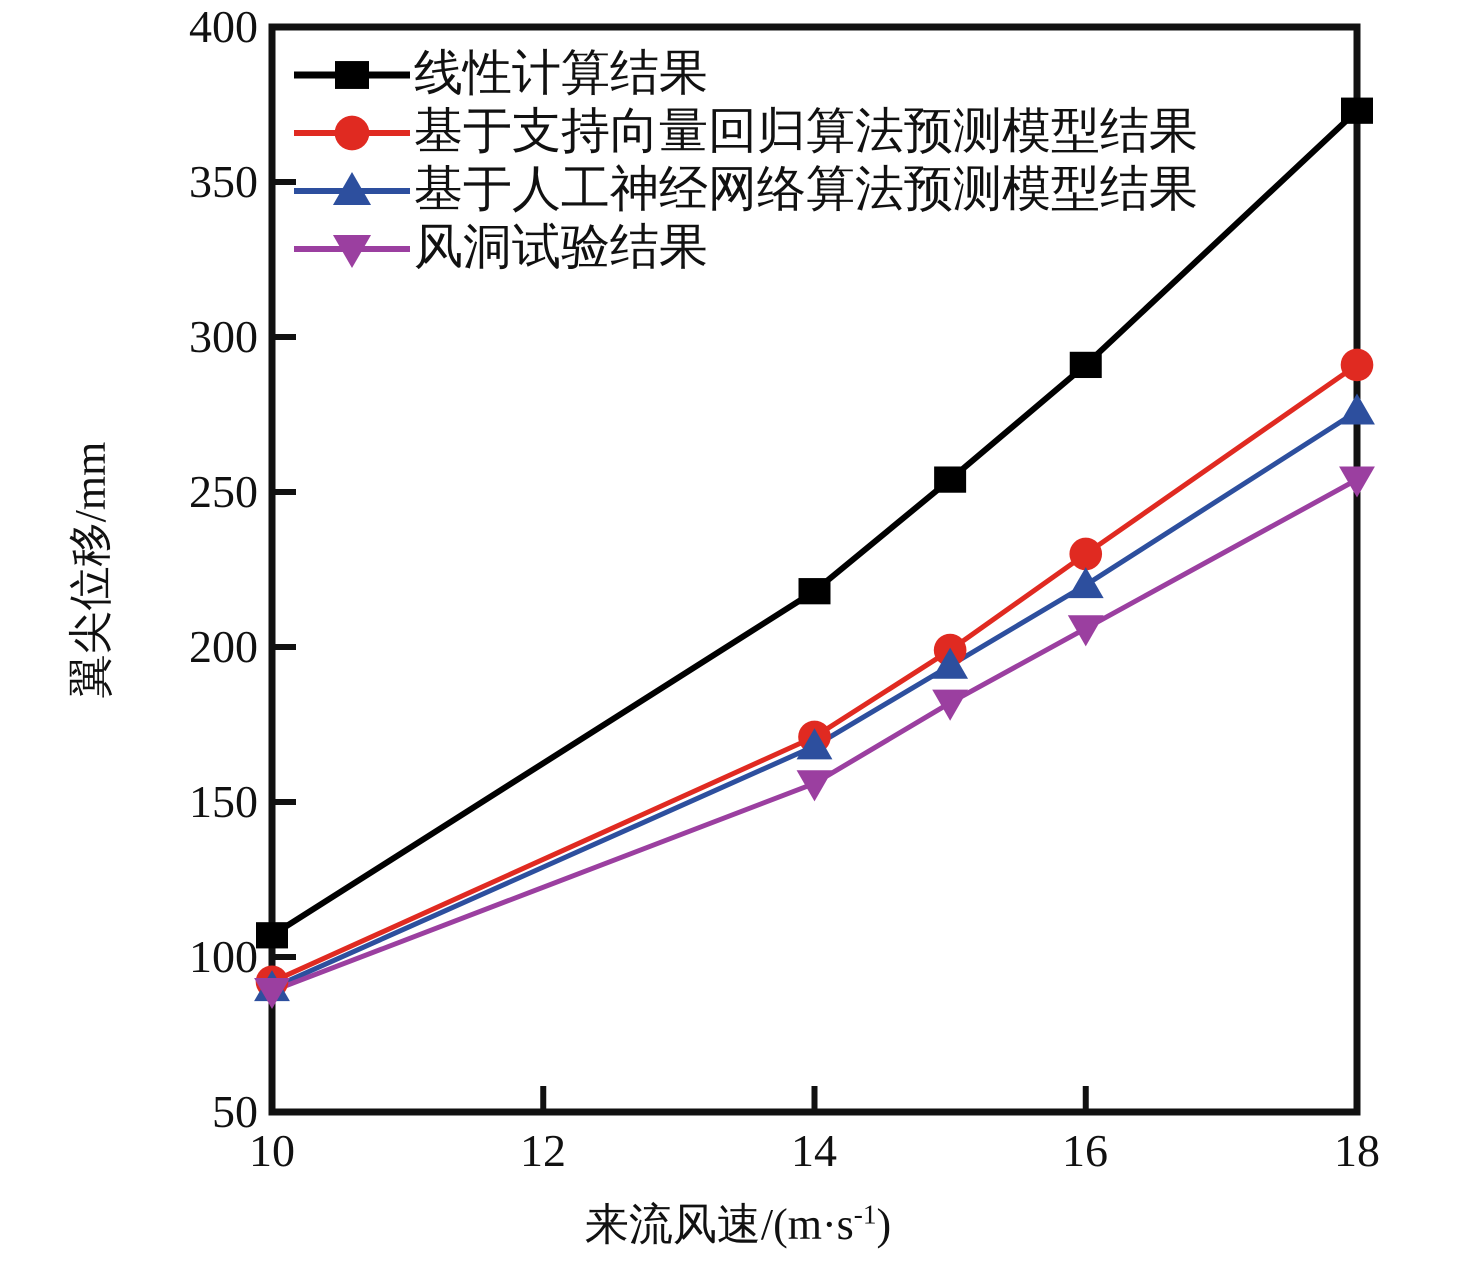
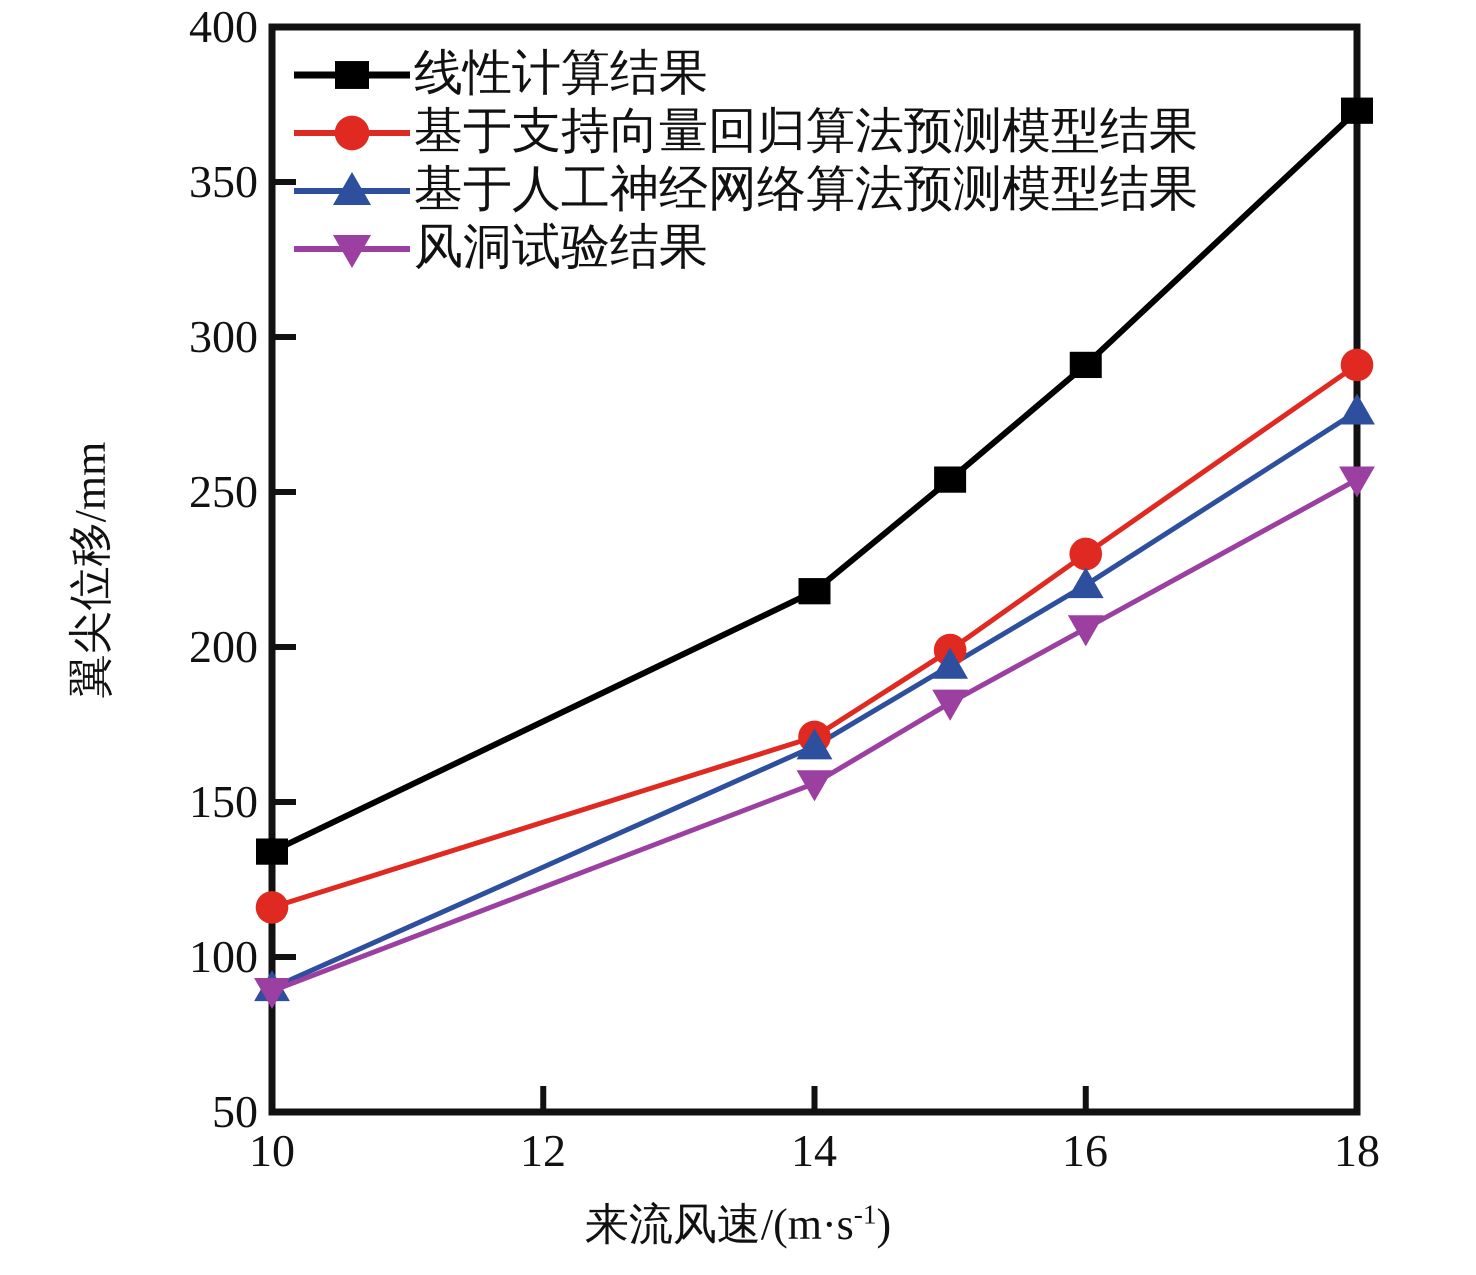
线性计算结果/10: 107 -> 134
基于支持向量回归算法预测模型结果/10: 92 -> 116
